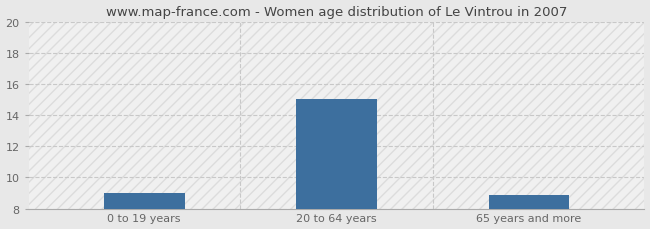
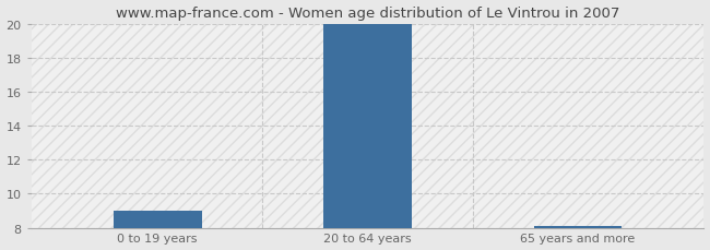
20 to 64 years: 15.0 -> 20.0
65 years and more: 8.9 -> 8.1
